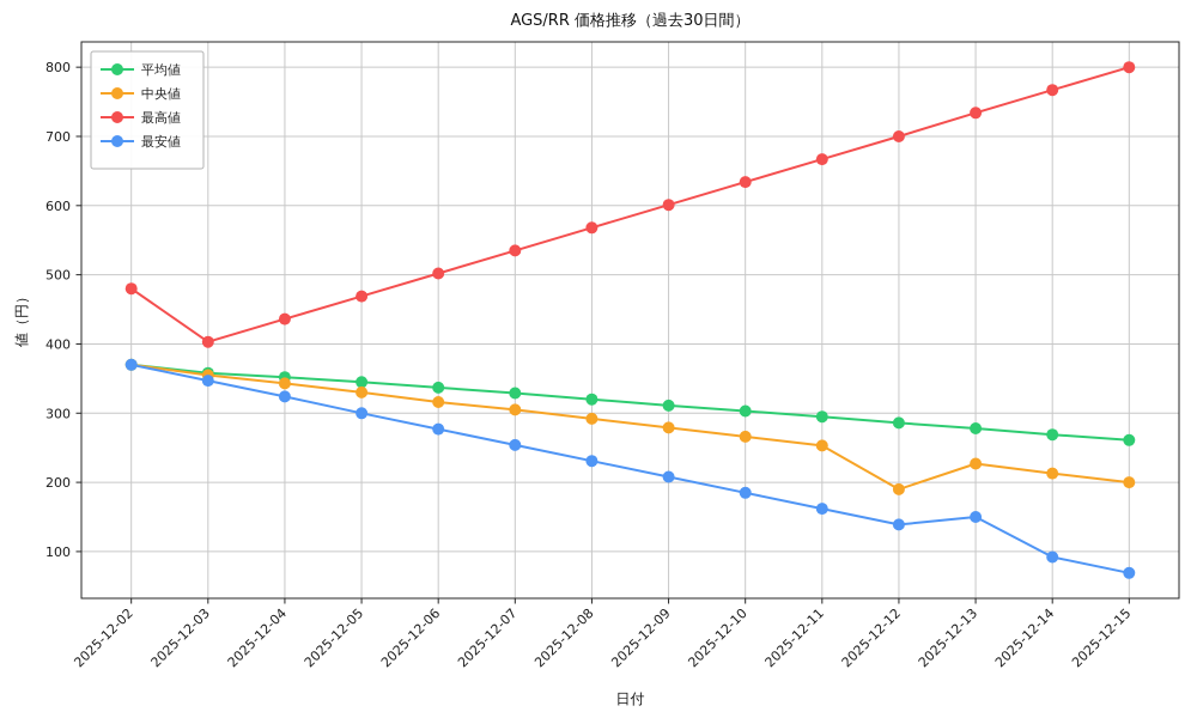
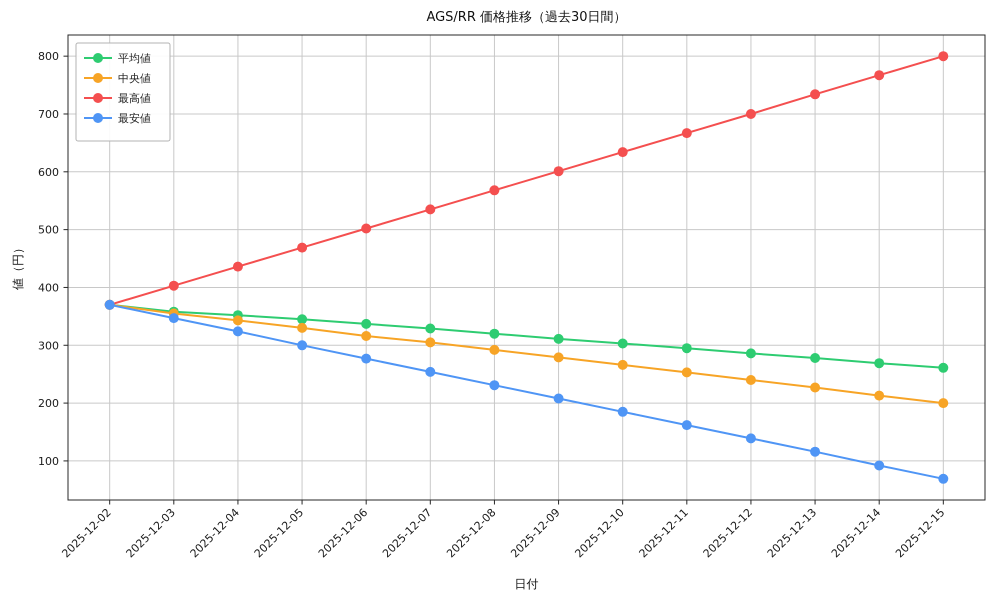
最高値/2025-12-02: 480 -> 370
中央値/2025-12-12: 190 -> 240
最安値/2025-12-13: 150 -> 120
